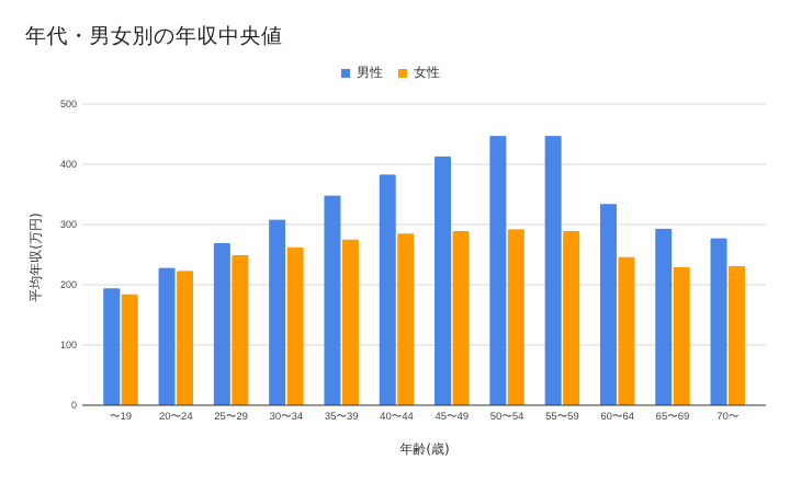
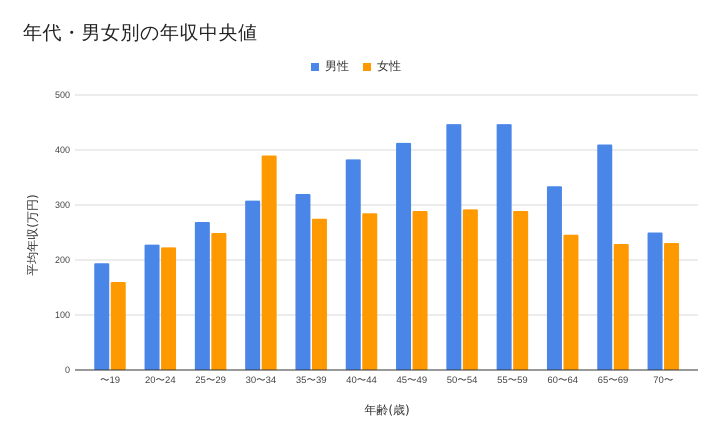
女性/〜19: 180 -> 160
女性/30〜34: 260 -> 390
男性/35〜39: 350 -> 320
男性/65〜69: 290 -> 410
男性/70〜: 280 -> 250
